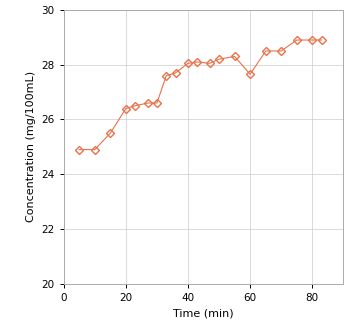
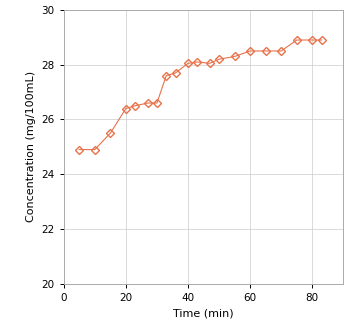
60: 27.65 -> 28.50
